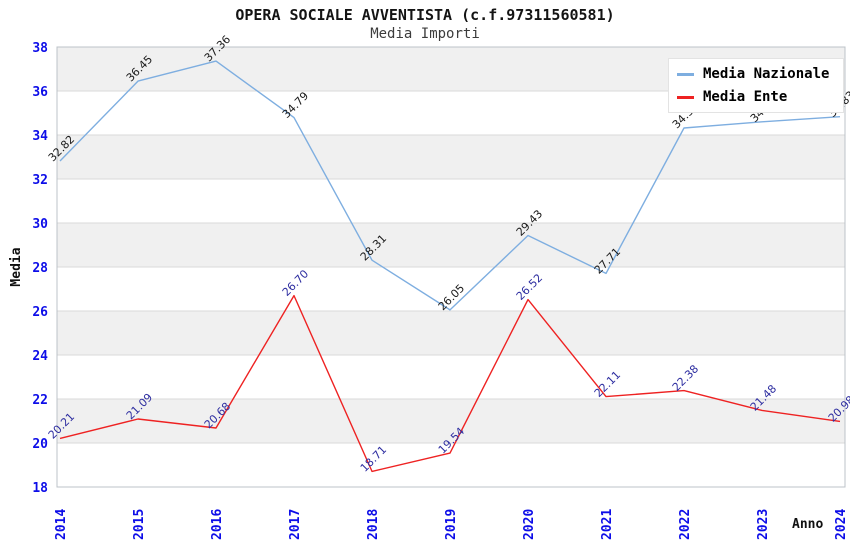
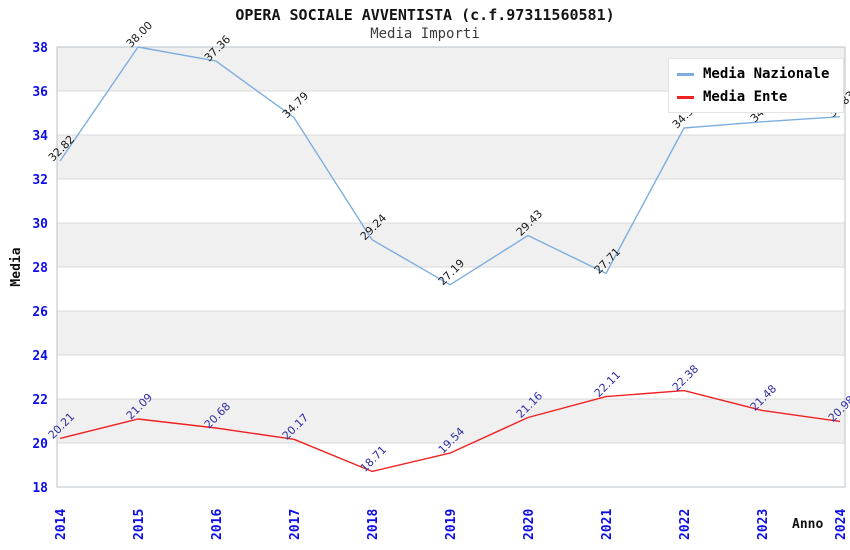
Media Nazionale/2015: 36.45 -> 38.00
Media Ente/2017: 26.70 -> 20.17
Media Nazionale/2018: 28.31 -> 29.24
Media Nazionale/2019: 26.05 -> 27.19
Media Ente/2020: 26.52 -> 21.16
